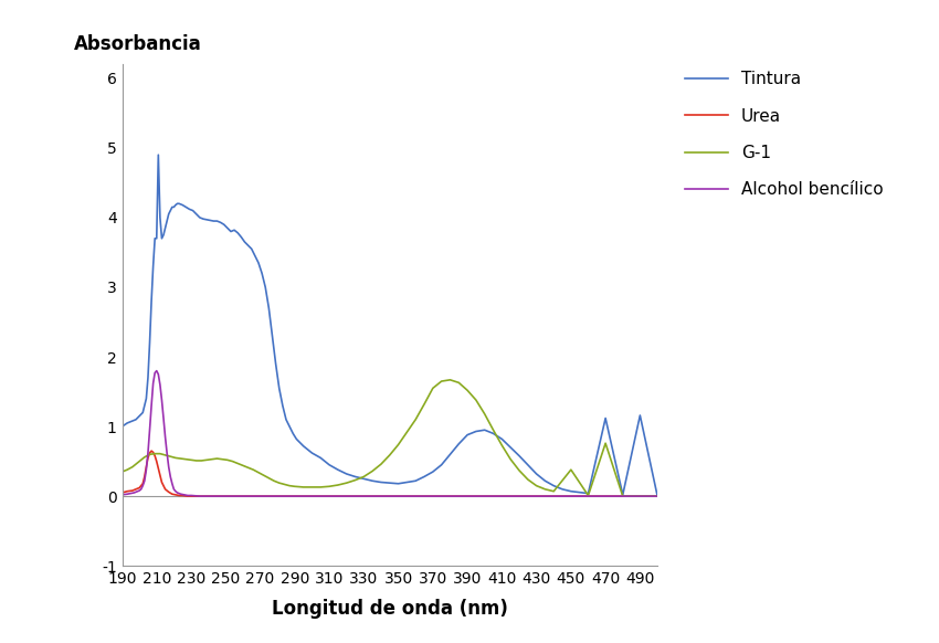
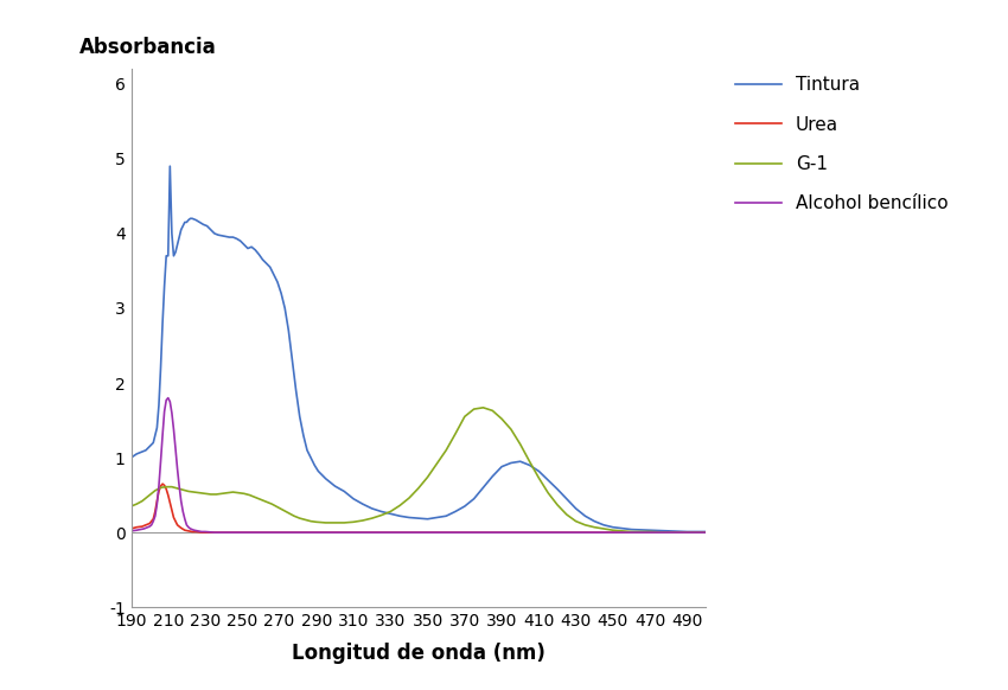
G-1/450: 0.38 -> 0.03
Tintura/470: 1.12 -> 0.03
G-1/470: 0.76 -> 0.01
Tintura/490: 1.16 -> 0.01
